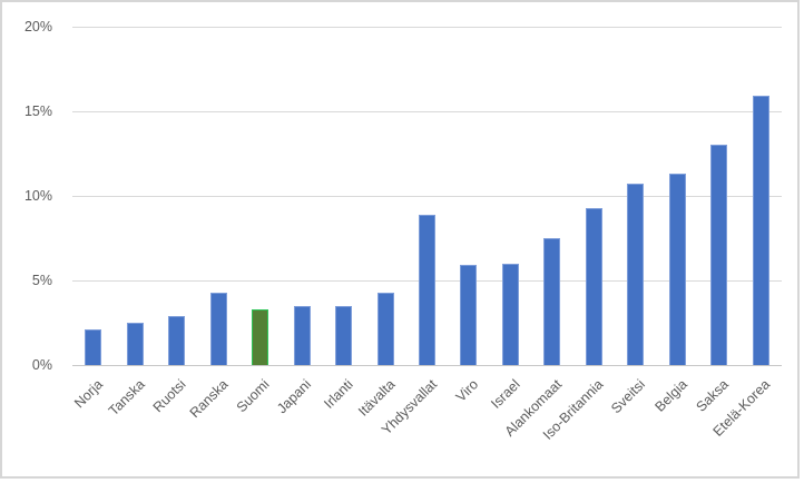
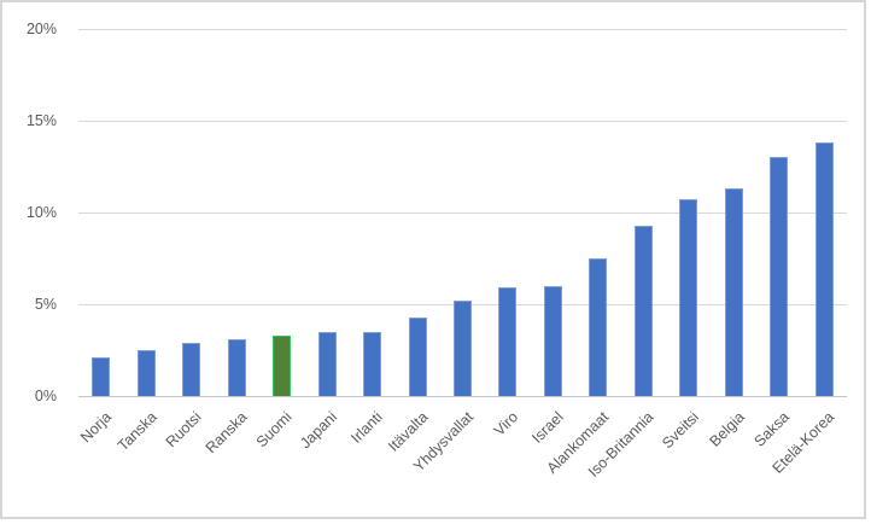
Ranska: 4.3% -> 3.1%
Yhdysvallat: 8.9% -> 5.2%
Etelä-Korea: 15.9% -> 13.8%
